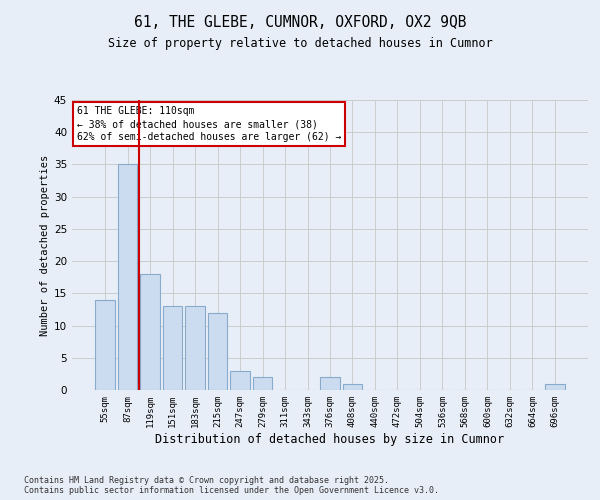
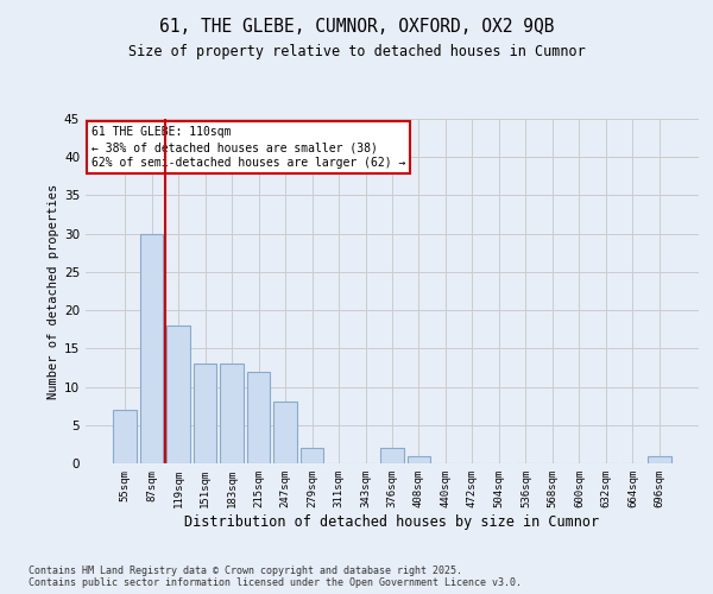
55sqm: 14 -> 7
87sqm: 35 -> 30
247sqm: 3 -> 8
